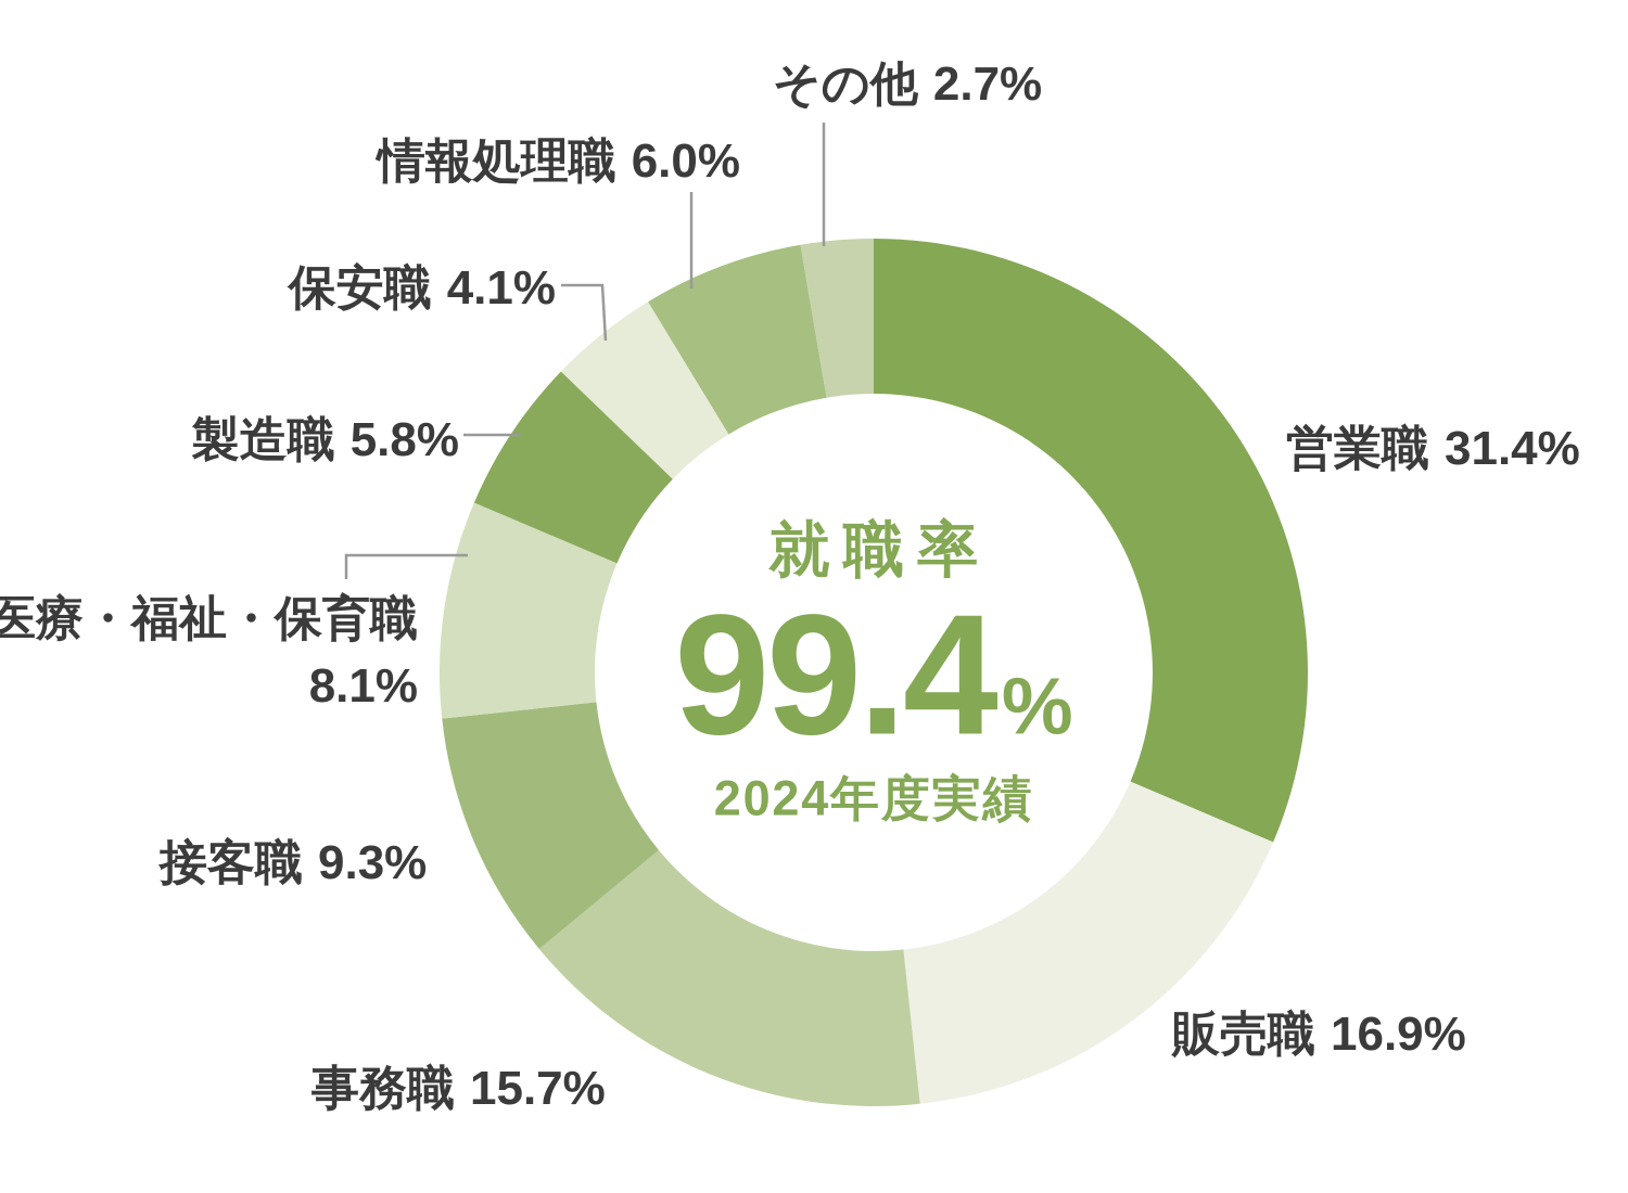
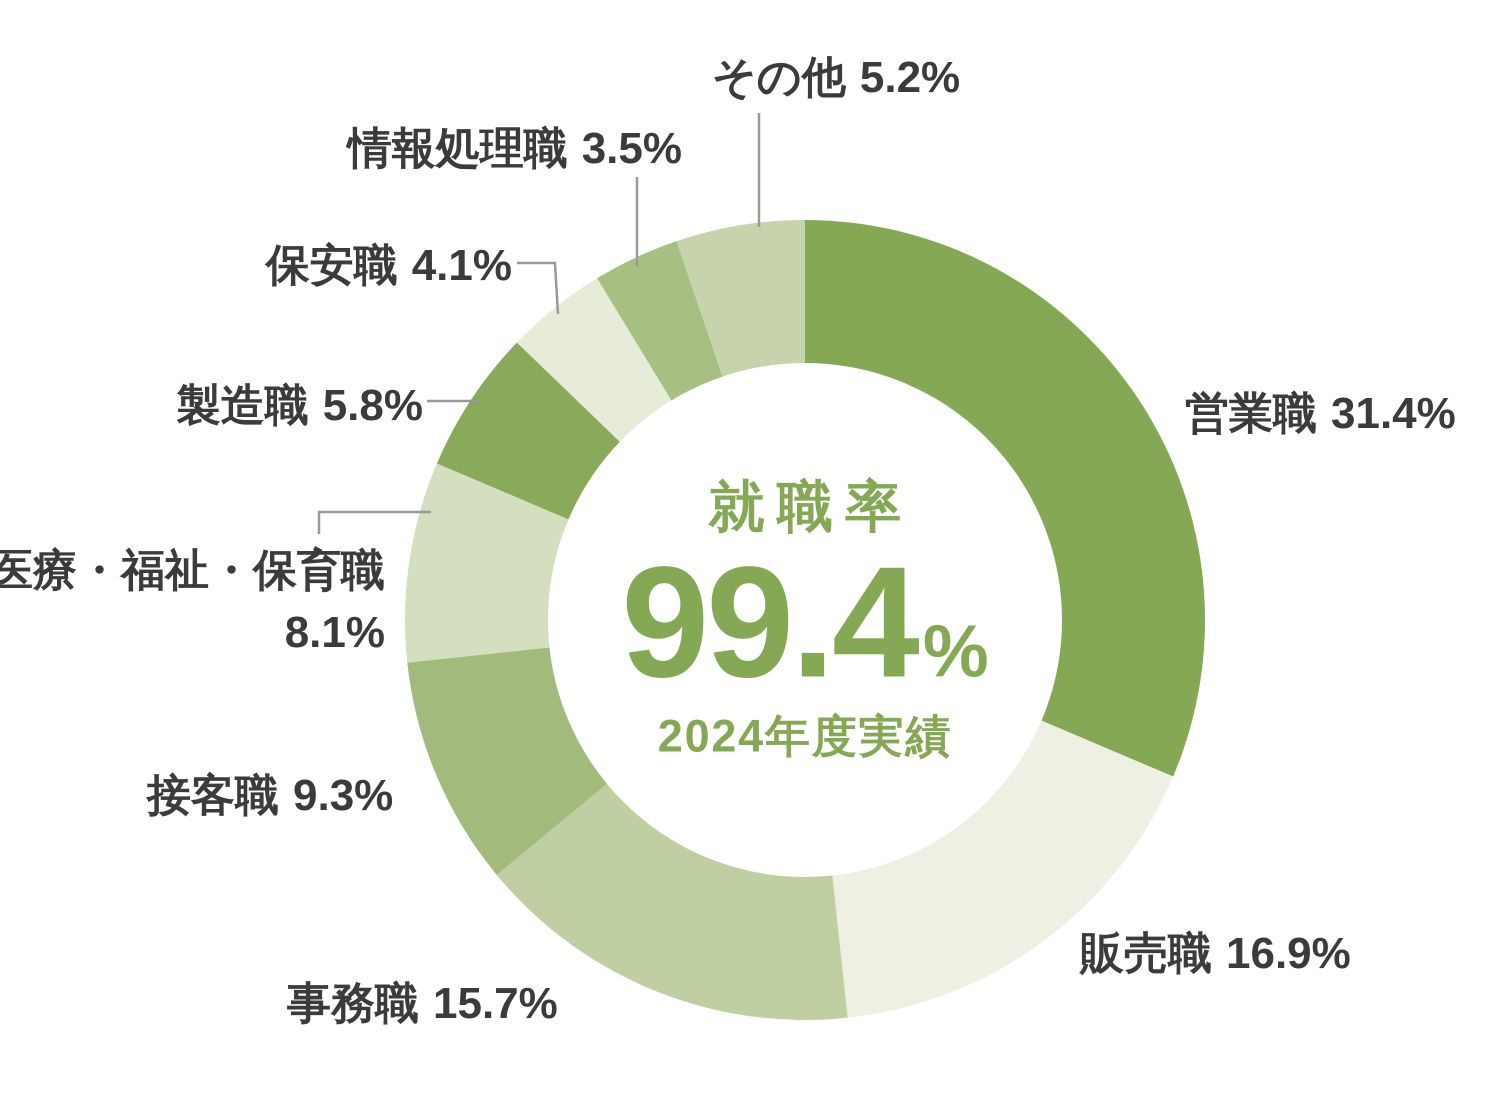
情報処理職: 6.0% -> 3.5%
その他: 2.7% -> 5.2%
